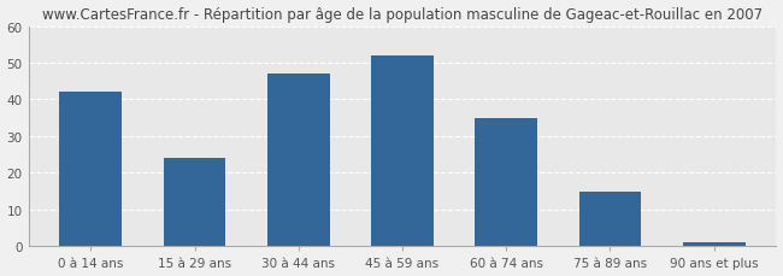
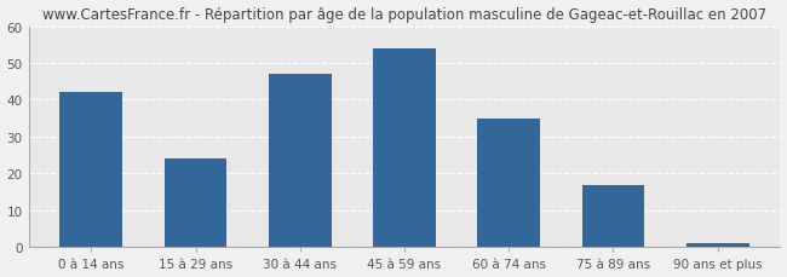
45 à 59 ans: 52 -> 54
75 à 89 ans: 15 -> 17
